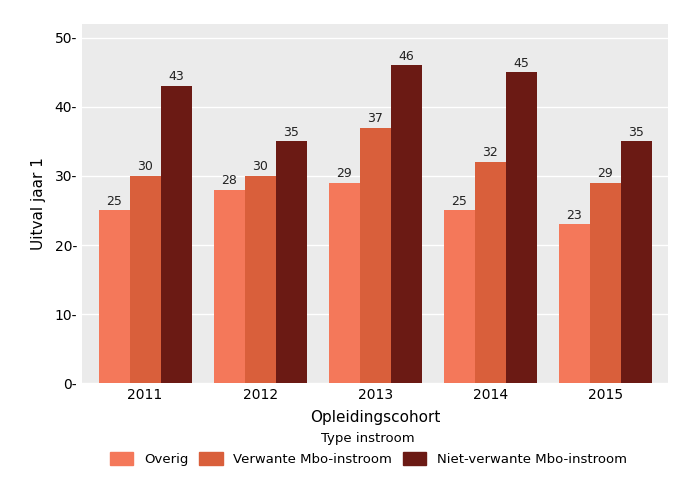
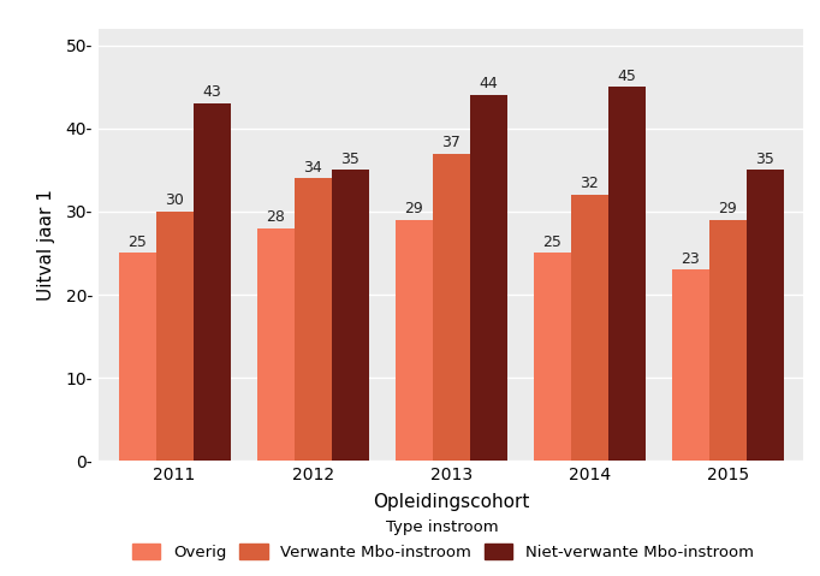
Verwante Mbo-instroom/2012: 30 -> 34
Niet-verwante Mbo-instroom/2013: 46 -> 44
